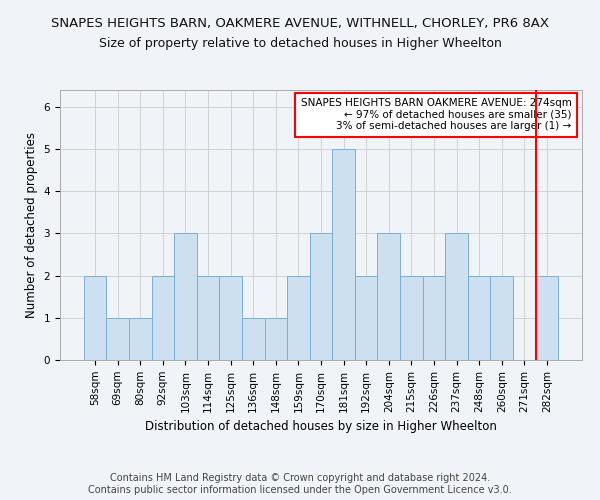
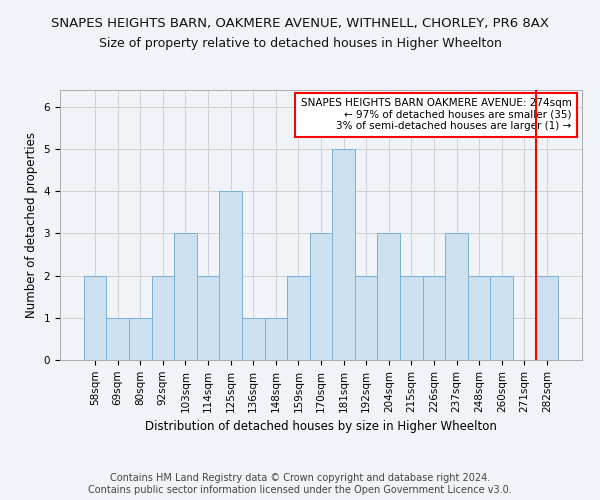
125sqm: 2 -> 4
